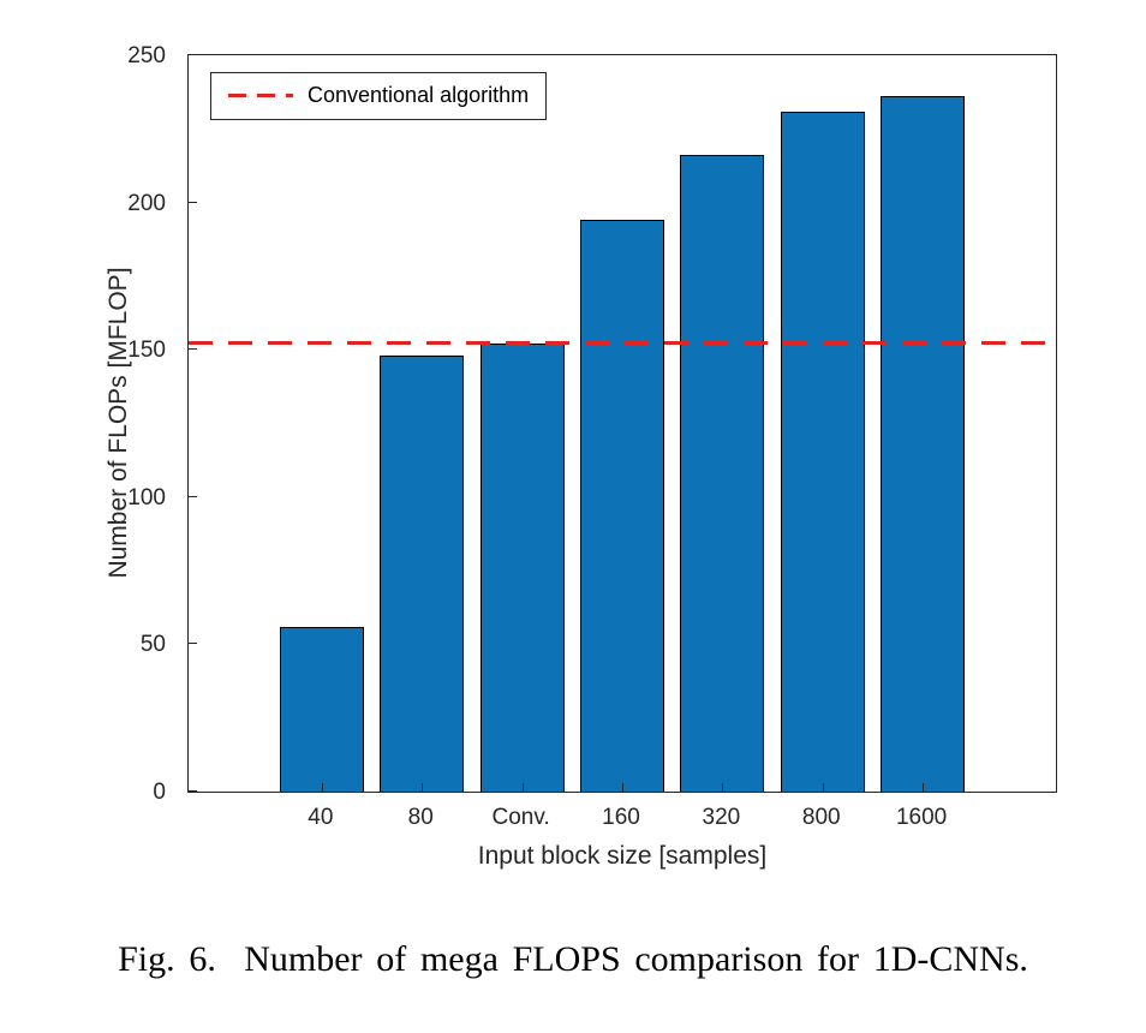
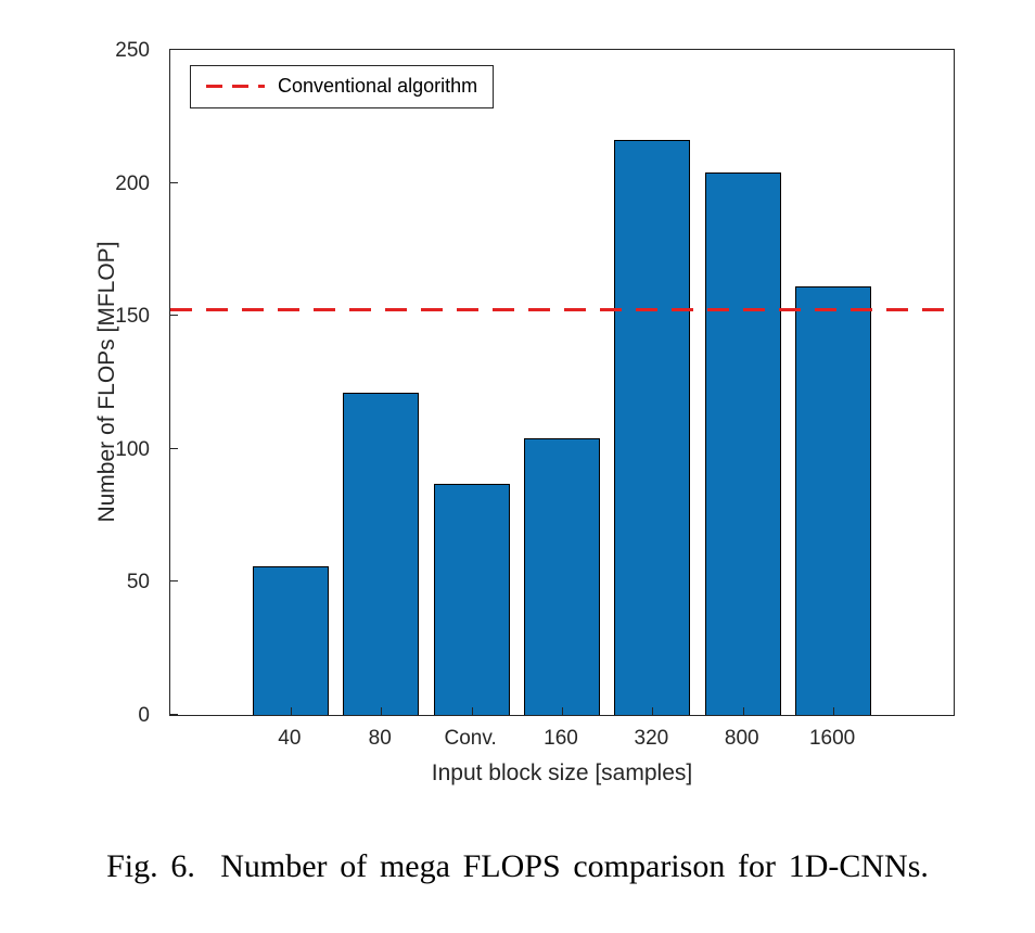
80: 148 -> 121
Conv.: 152 -> 87
160: 194 -> 104
800: 231 -> 204
1600: 236 -> 161
